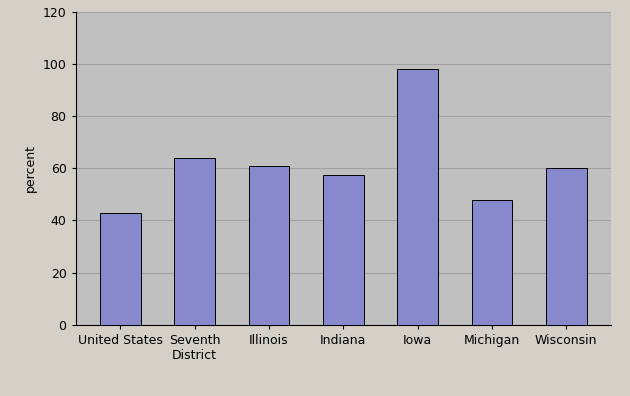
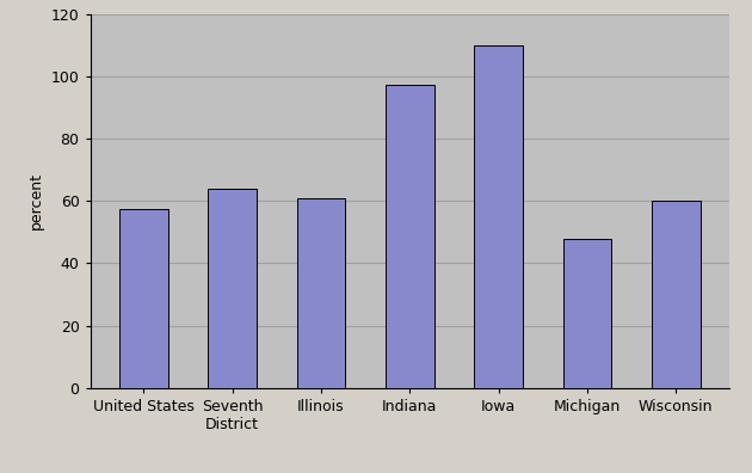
United States: 43.0 -> 57.5
Indiana: 57.5 -> 97.5
Iowa: 98.0 -> 110.0
